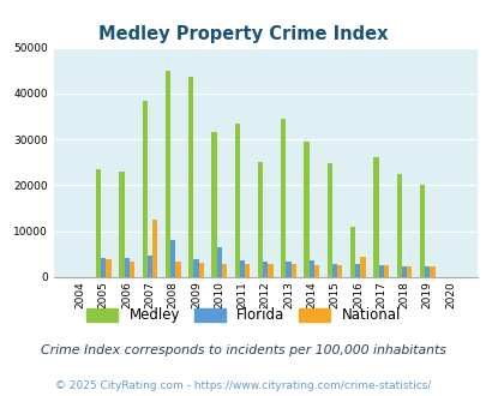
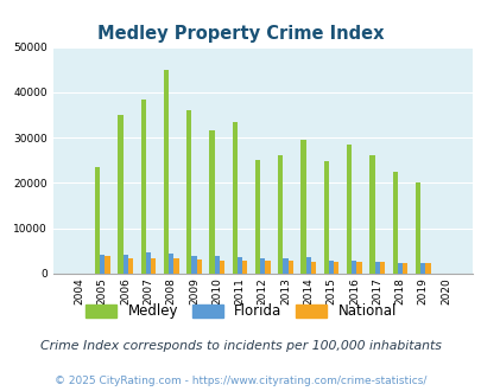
Medley/2006: 23000 -> 35000
National/2007: 12500 -> 3500
Florida/2008: 8000 -> 4500
Medley/2009: 43500 -> 36000
Florida/2010: 6500 -> 3800
Medley/2013: 34500 -> 26200
Medley/2016: 11000 -> 28500
National/2016: 4500 -> 2500
